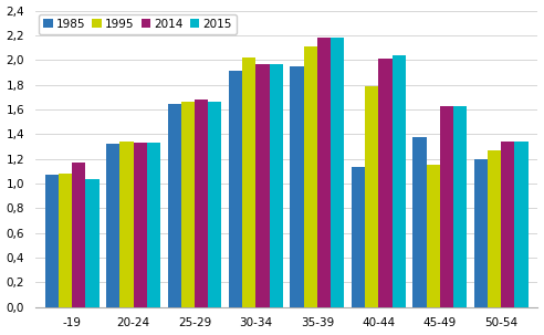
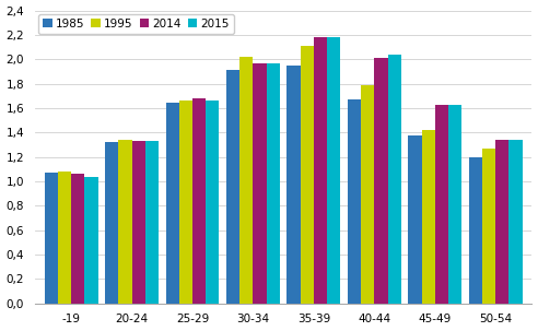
2014/-19: 1,17 -> 1,06
1985/40-44: 1,13 -> 1,67
1995/45-49: 1,15 -> 1,42
